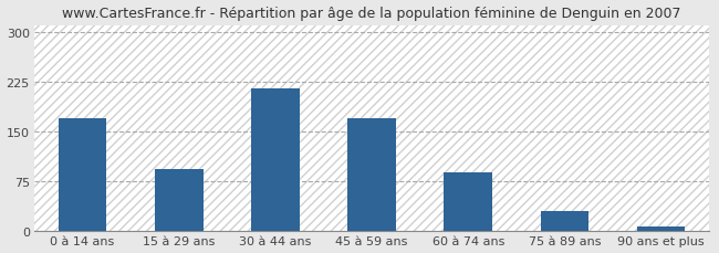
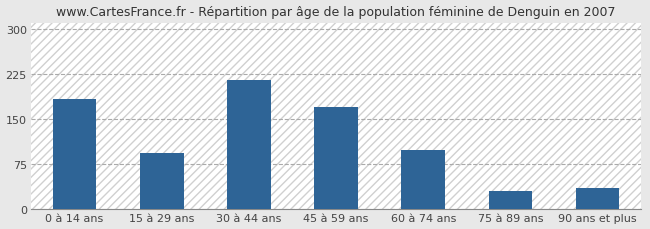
0 à 14 ans: 170 -> 184
60 à 74 ans: 88 -> 98
90 ans et plus: 7 -> 36
